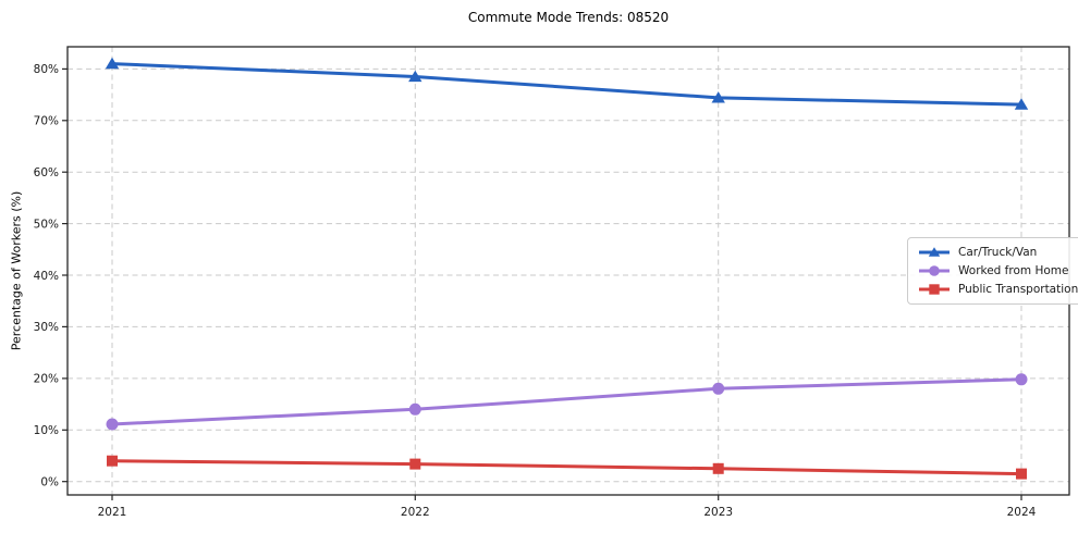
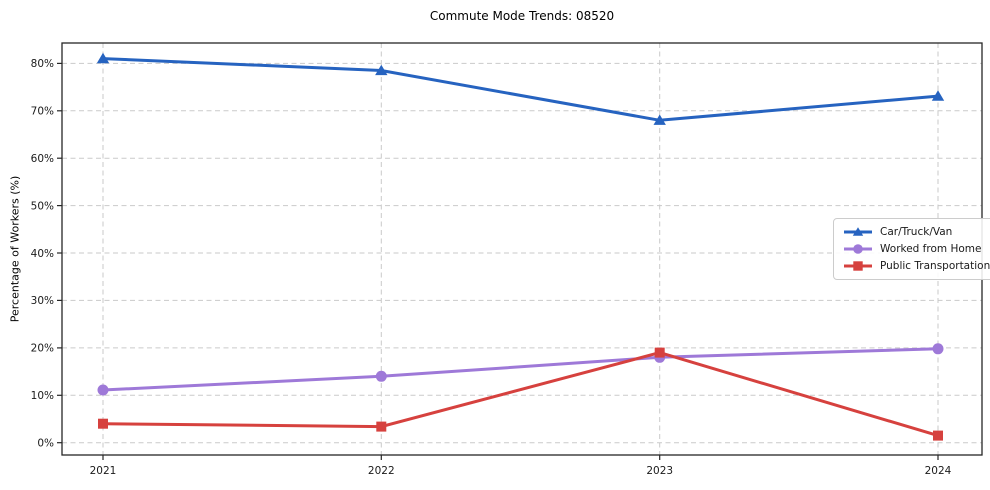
Car/Truck/Van/2023: 74% -> 68%
Public Transportation/2023: 2% -> 19%
